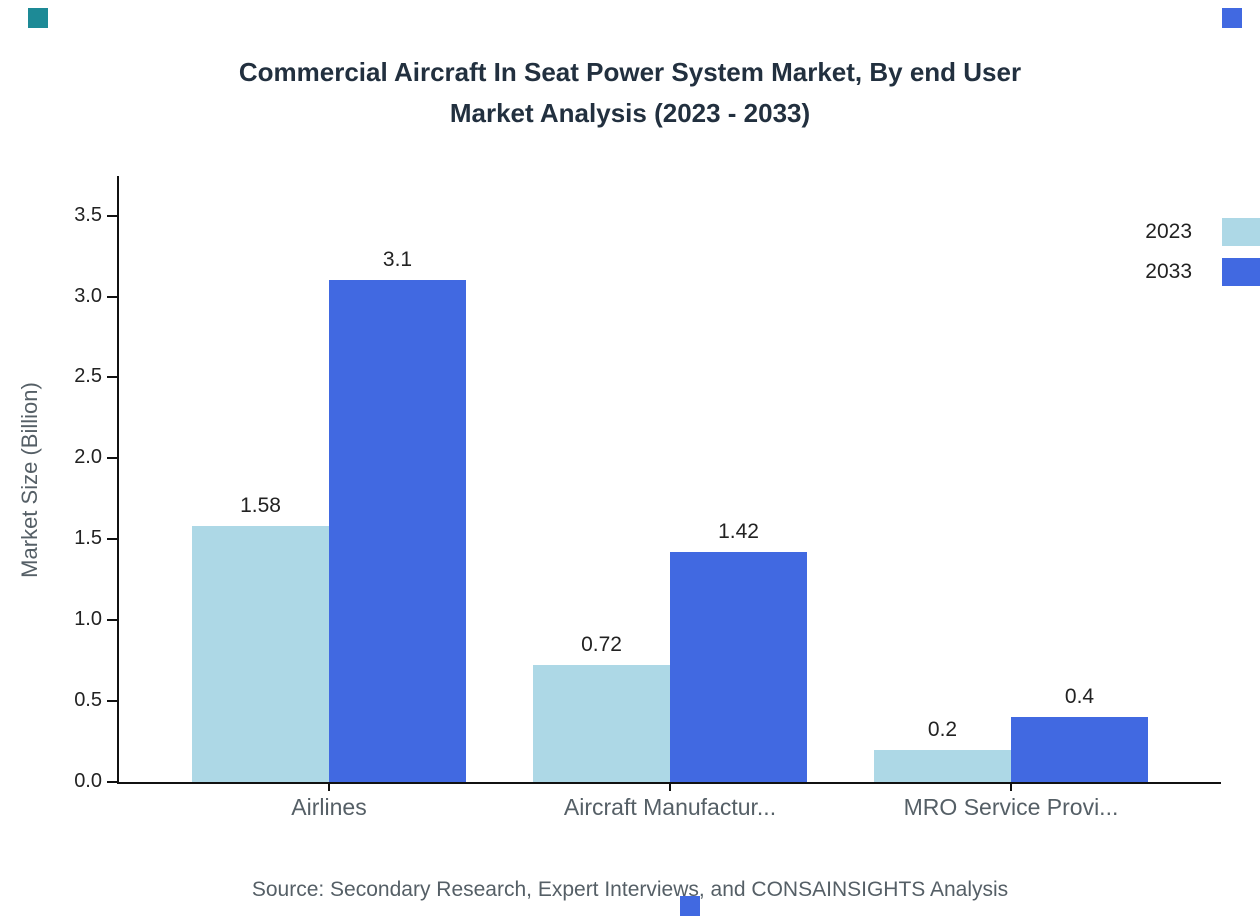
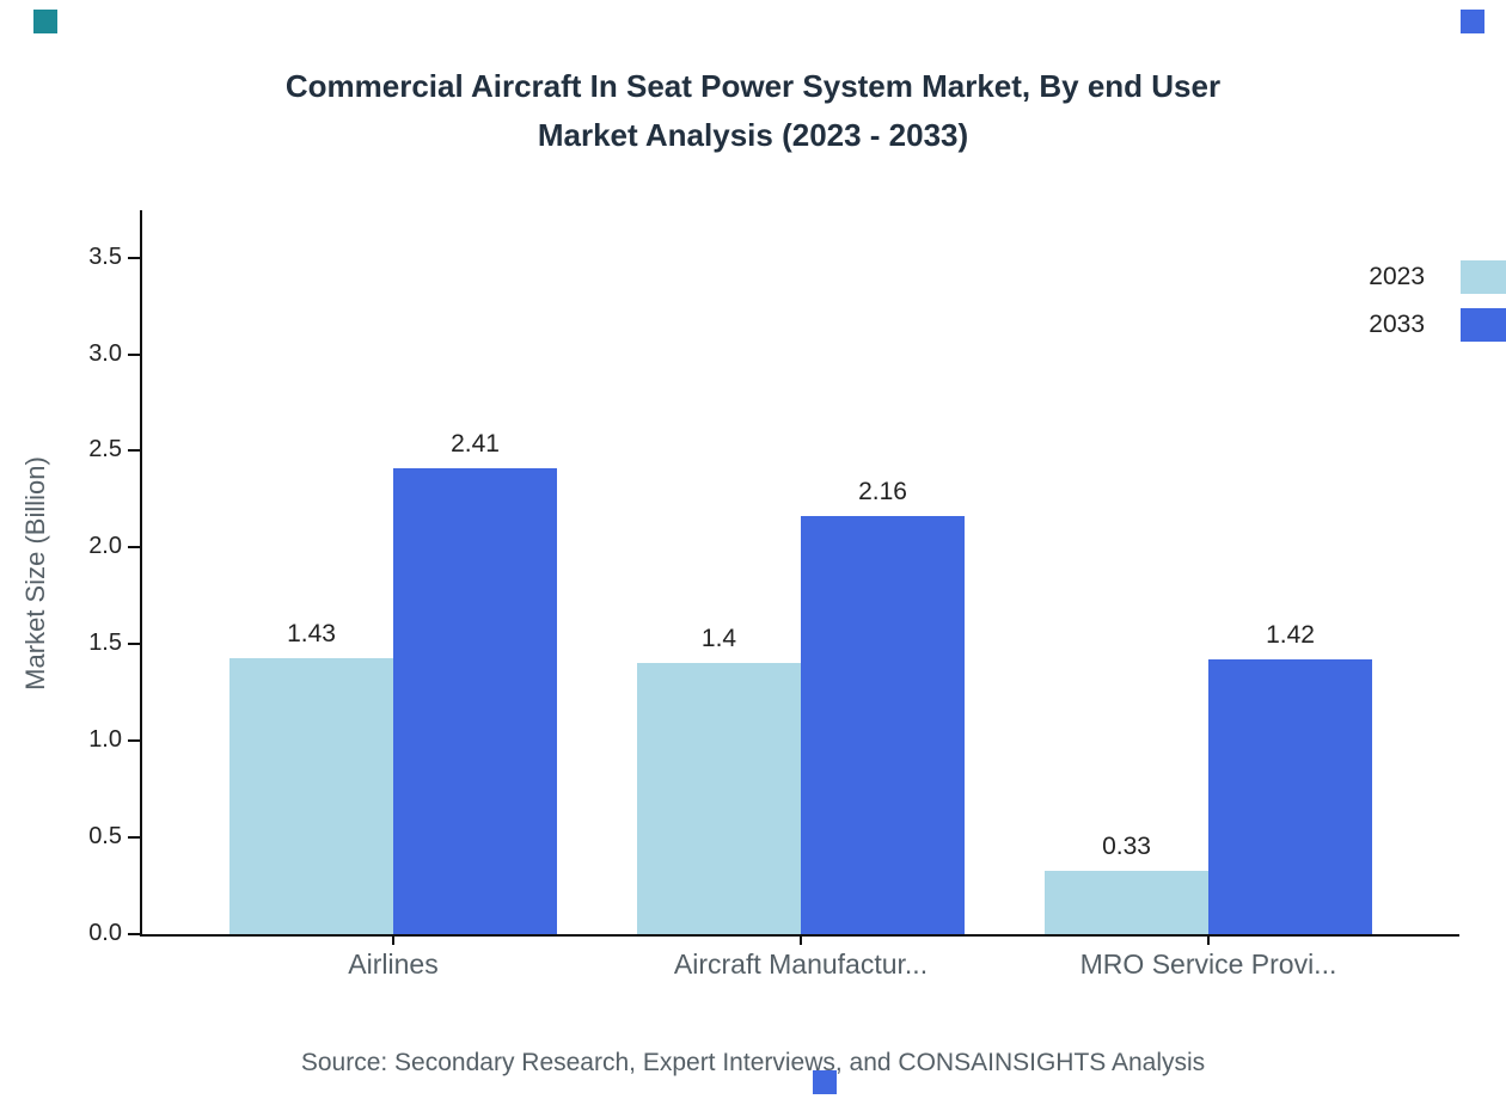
2023/Airlines: 1.58 -> 1.43
2033/Airlines: 3.1 -> 2.41
2023/Aircraft Manufactur...: 0.72 -> 1.4
2033/Aircraft Manufactur...: 1.42 -> 2.16
2023/MRO Service Provi...: 0.2 -> 0.33
2033/MRO Service Provi...: 0.4 -> 1.42
